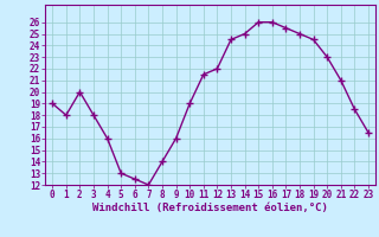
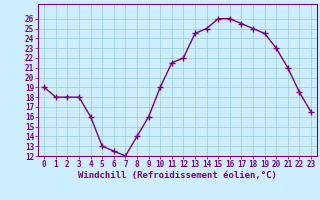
2: 20.0 -> 18.0
